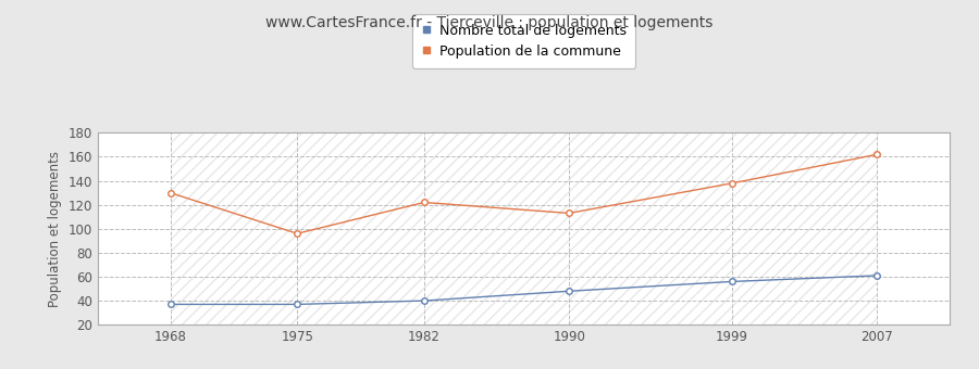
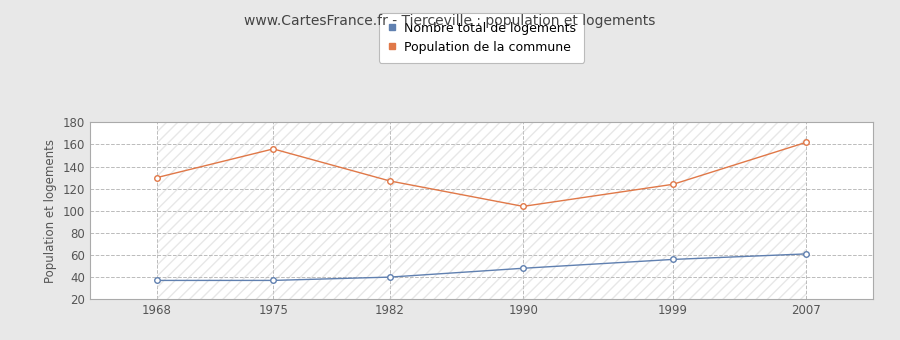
Population de la commune/1975: 96 -> 156
Population de la commune/1982: 122 -> 127
Population de la commune/1990: 113 -> 104
Population de la commune/1999: 138 -> 124
